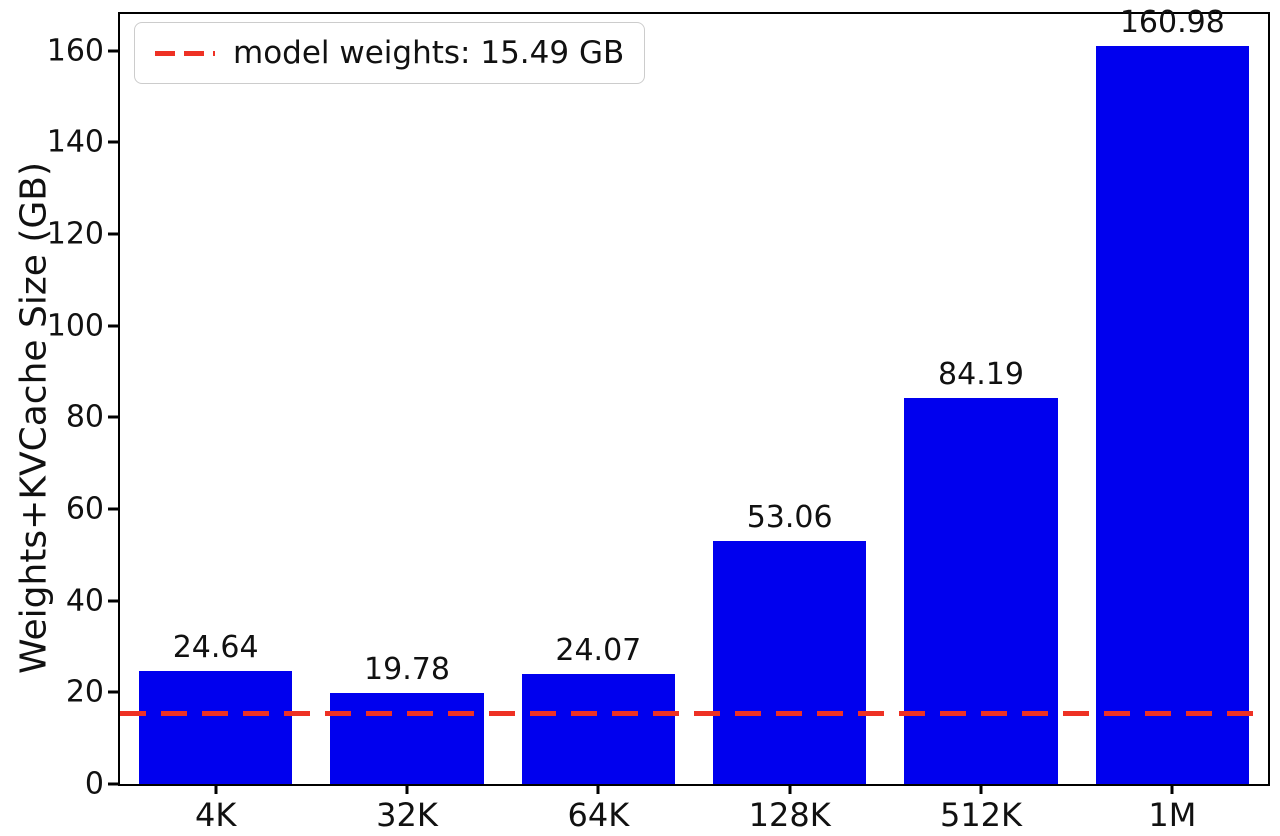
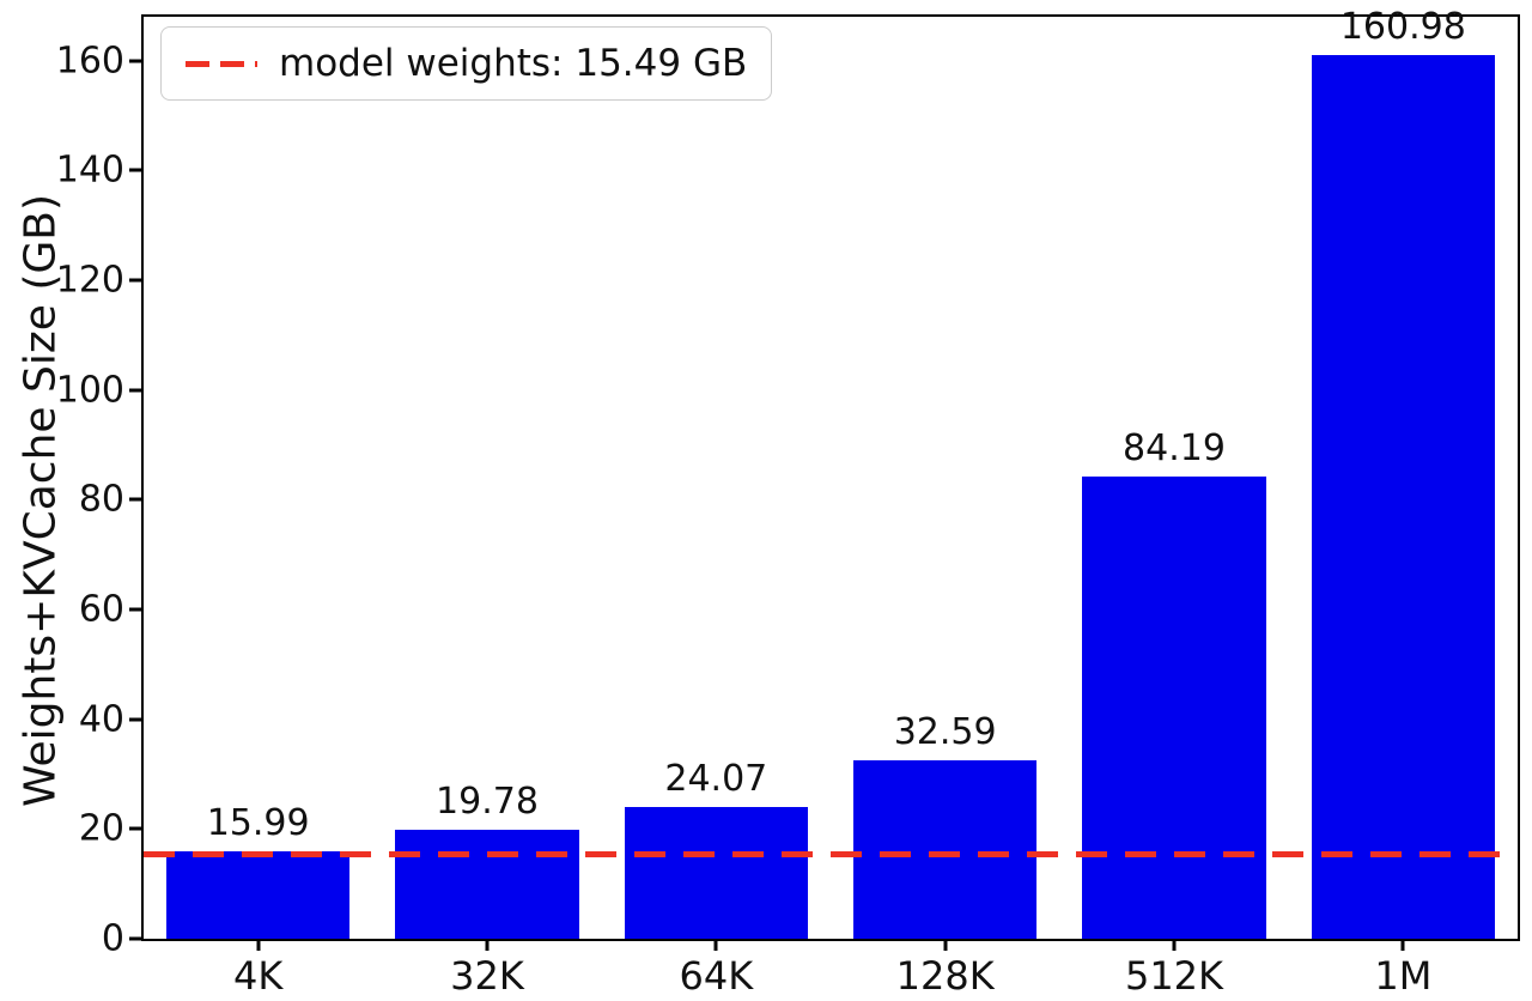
4K: 24.64 -> 15.99
128K: 53.06 -> 32.59
